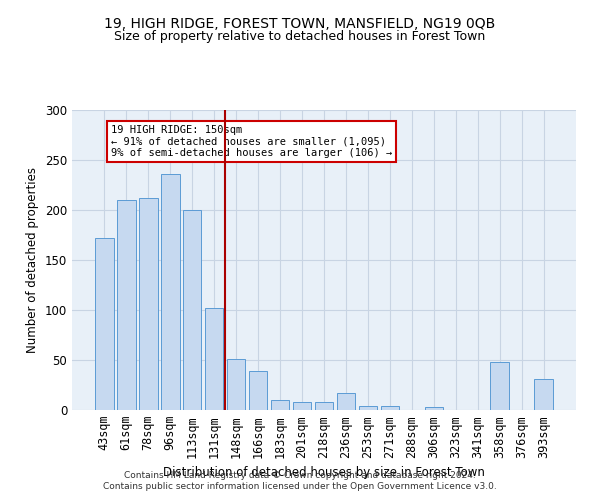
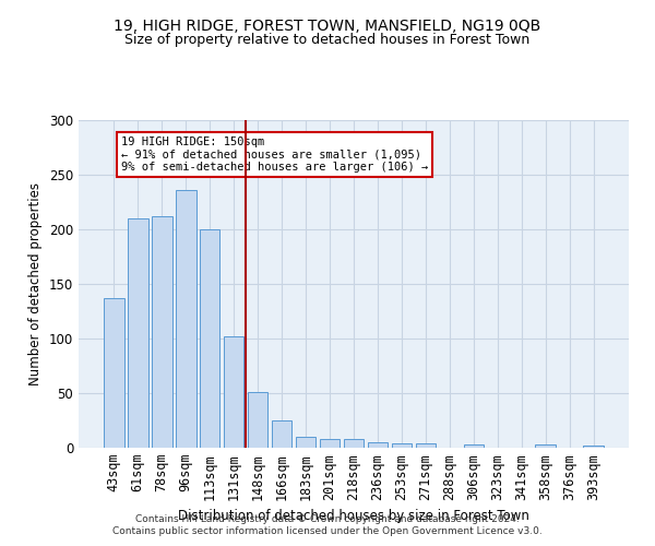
43sqm: 172 -> 137
166sqm: 39 -> 25
236sqm: 17 -> 5
358sqm: 48 -> 3
393sqm: 31 -> 2
